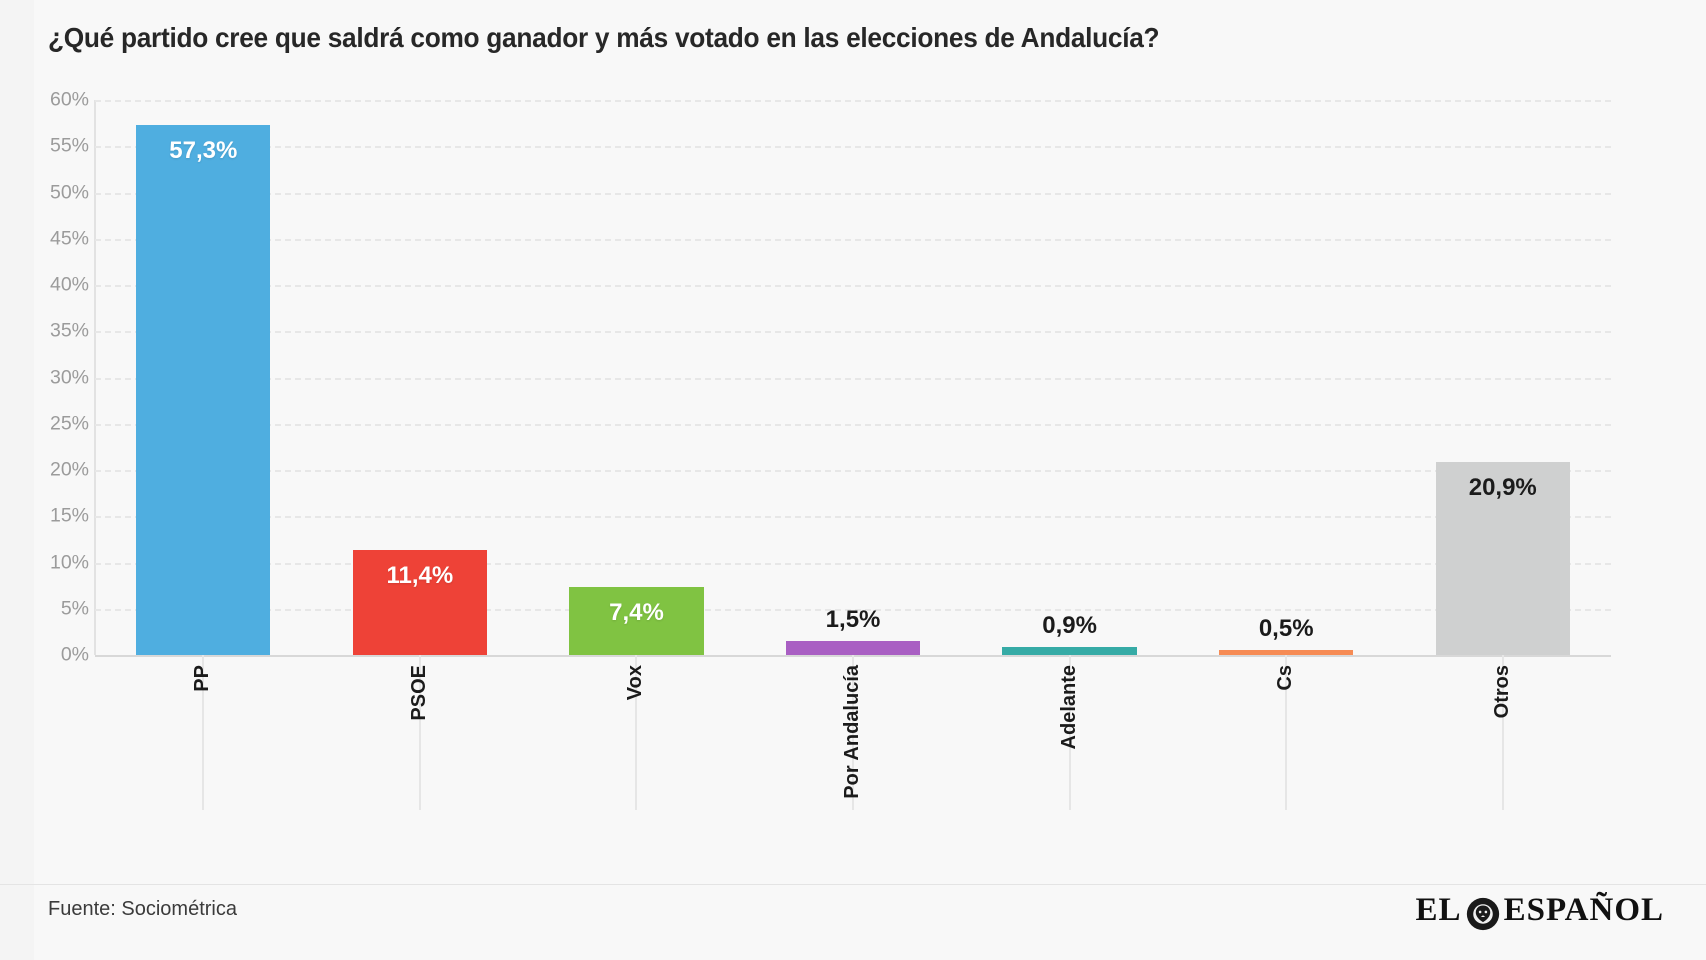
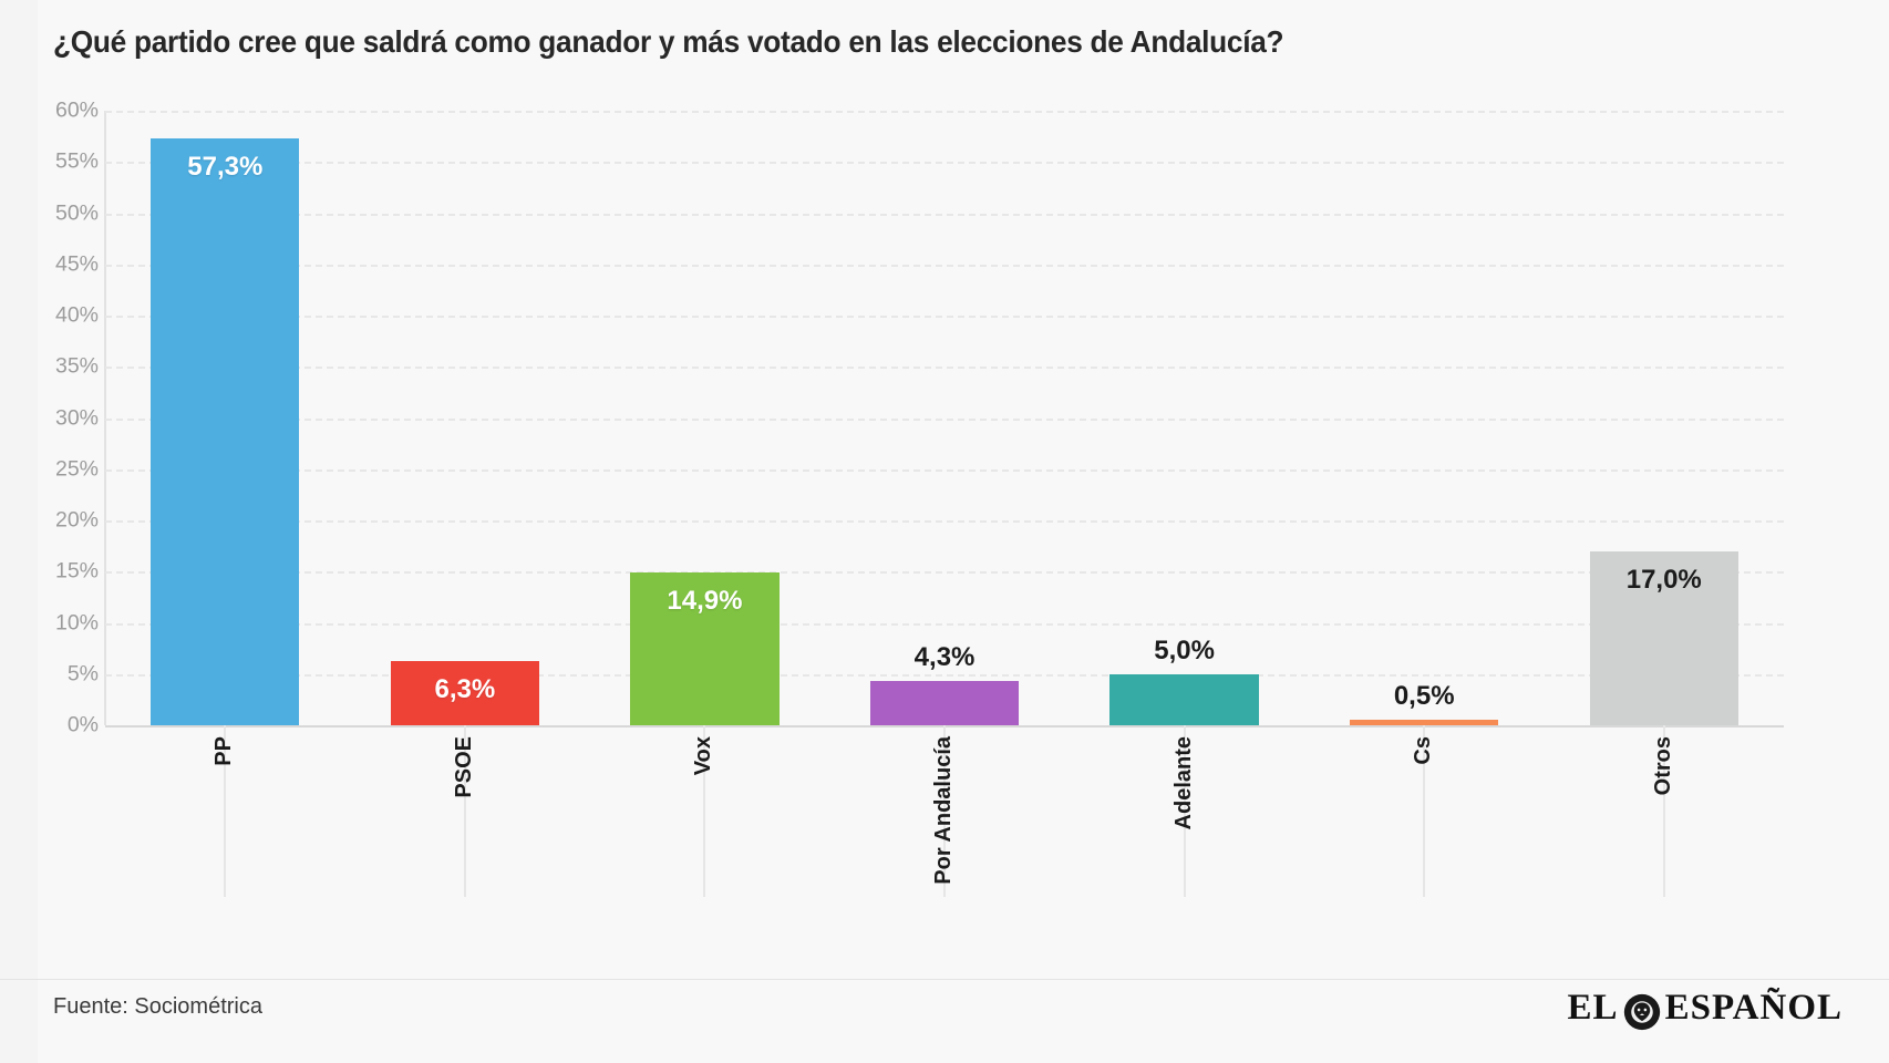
PSOE: 11,4% -> 6,3%
Vox: 7,4% -> 14,9%
Por Andalucía: 1,5% -> 4,3%
Adelante: 0,9% -> 5,0%
Otros: 20,9% -> 17,0%
